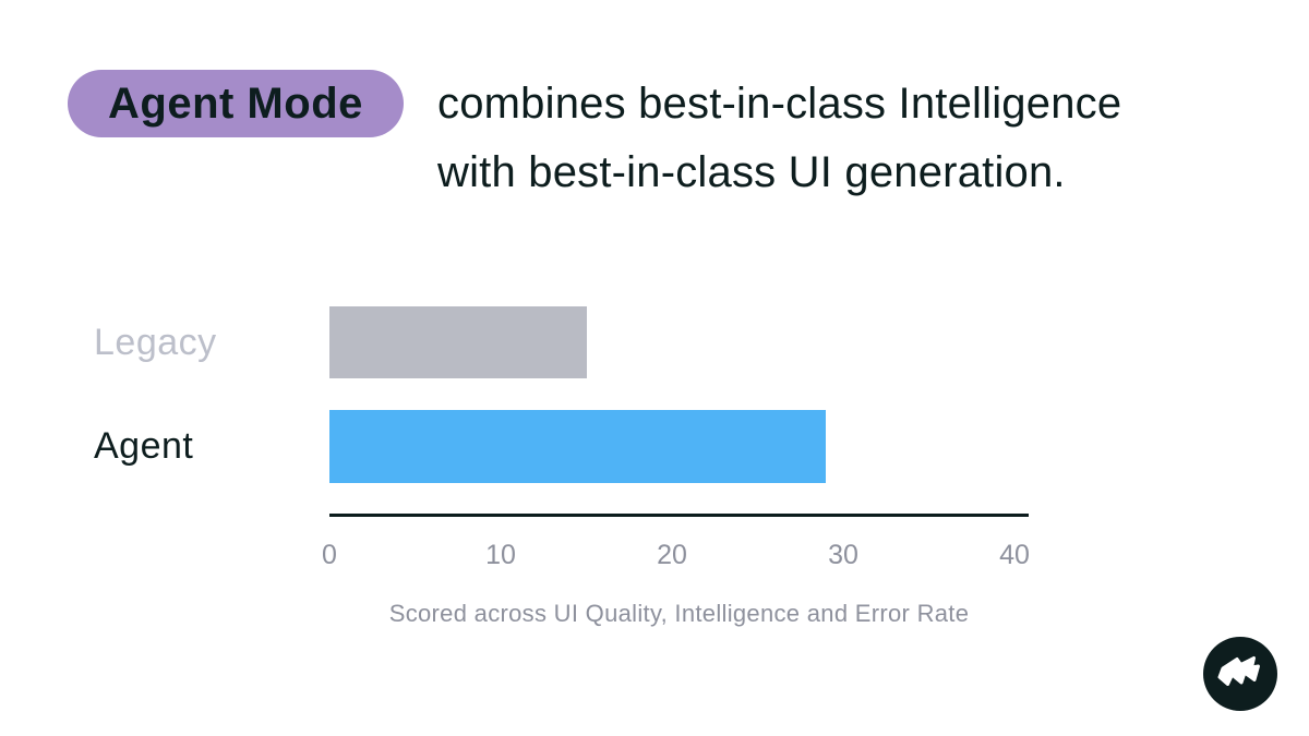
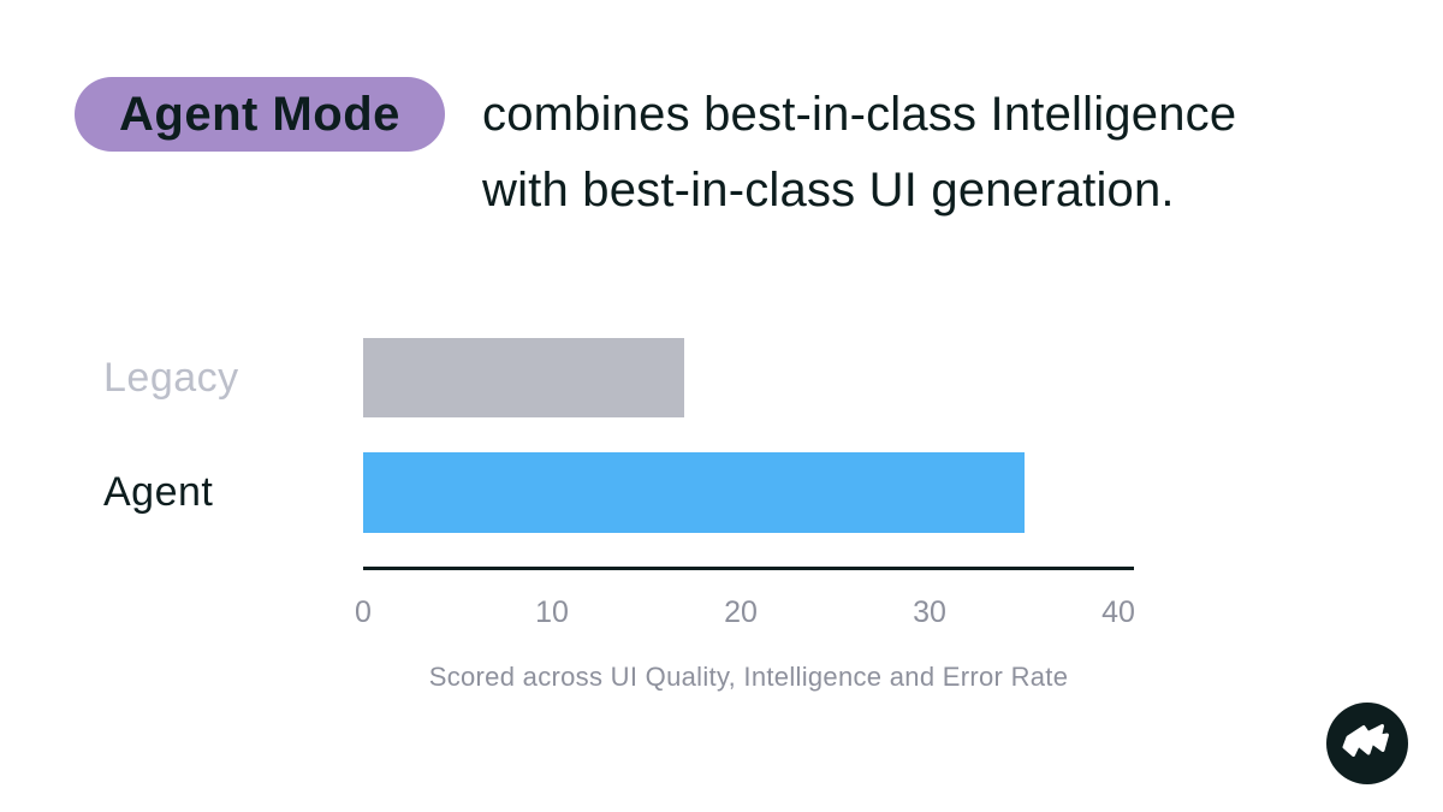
Legacy: 15 -> 17
Agent: 29 -> 35
